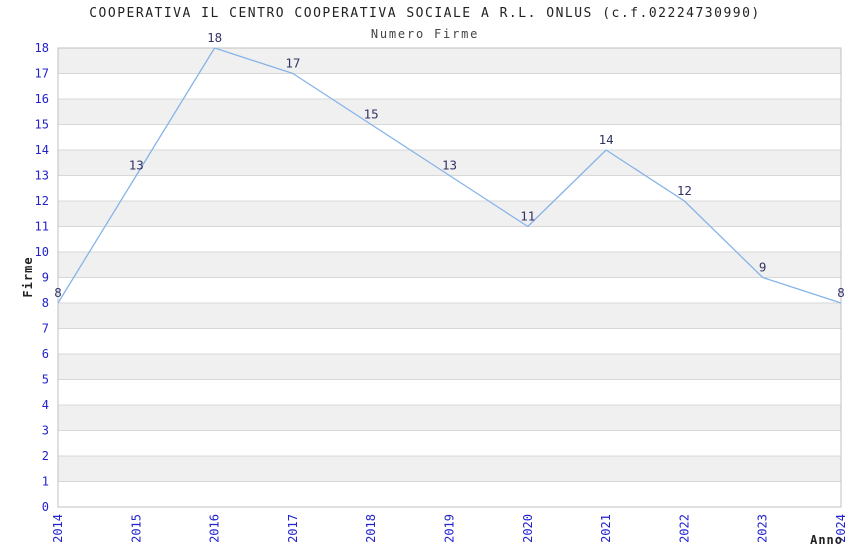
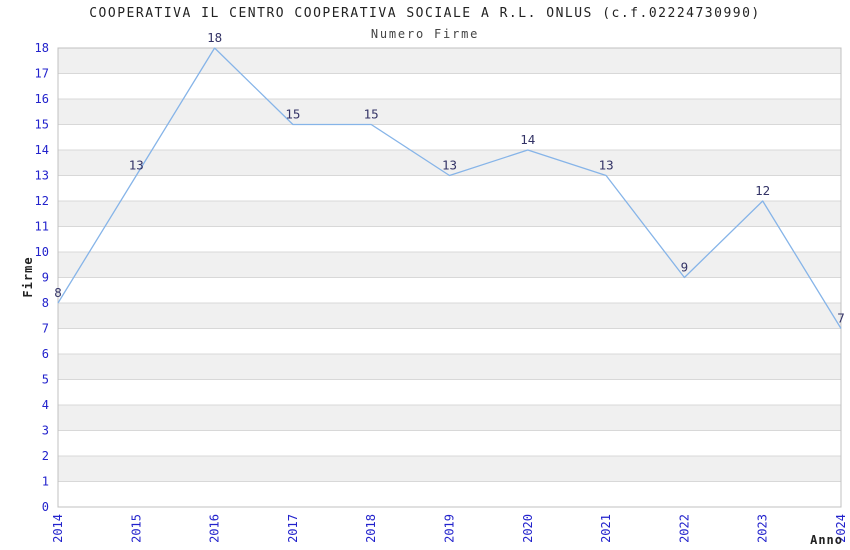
2017: 17 -> 15
2020: 11 -> 14
2021: 14 -> 13
2022: 12 -> 9
2023: 9 -> 12
2024: 8 -> 7
